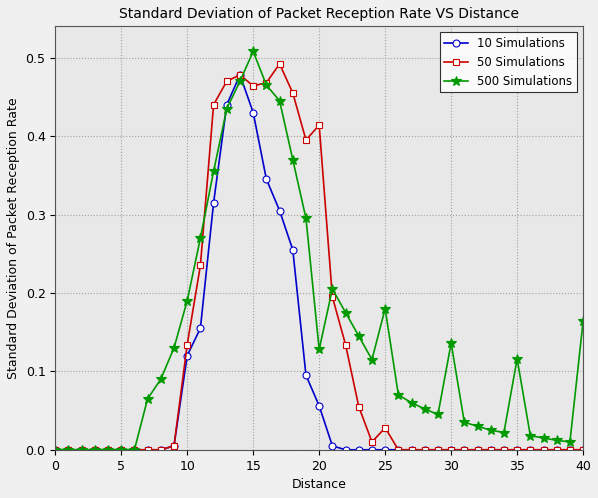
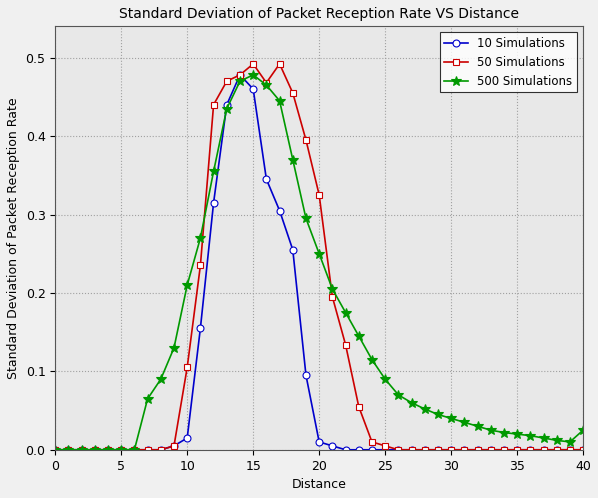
10 Simulations/10: 0.120 -> 0.015
50 Simulations/10: 0.134 -> 0.105
500 Simulations/10: 0.190 -> 0.210
10 Simulations/15: 0.430 -> 0.460
50 Simulations/15: 0.464 -> 0.492
500 Simulations/15: 0.508 -> 0.478
10 Simulations/20: 0.056 -> 0.010
50 Simulations/20: 0.414 -> 0.325
500 Simulations/20: 0.128 -> 0.250
50 Simulations/25: 0.028 -> 0.005
500 Simulations/25: 0.180 -> 0.090
500 Simulations/30: 0.136 -> 0.040
500 Simulations/35: 0.116 -> 0.020
500 Simulations/40: 0.164 -> 0.025
